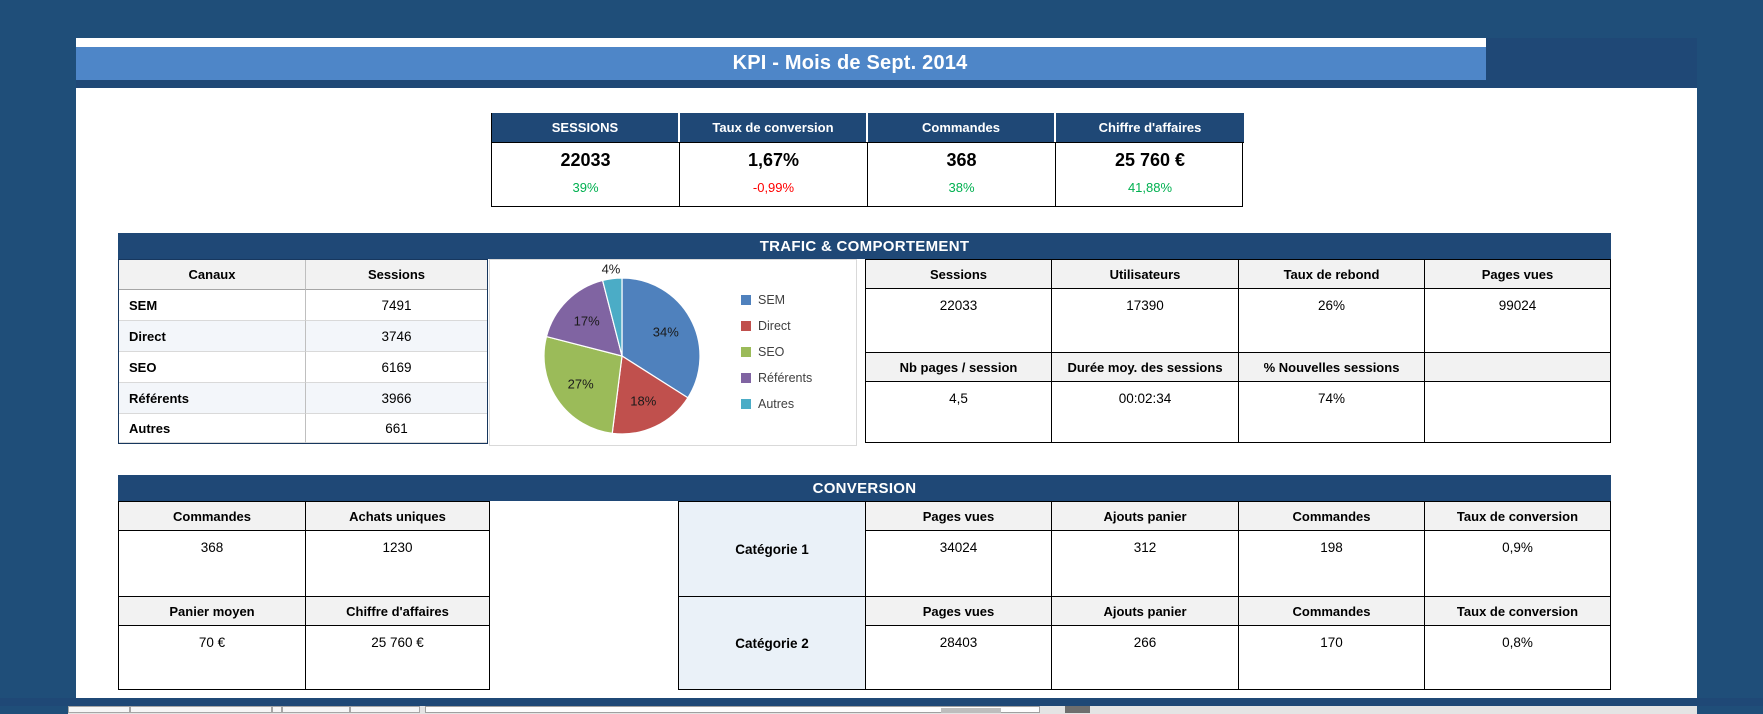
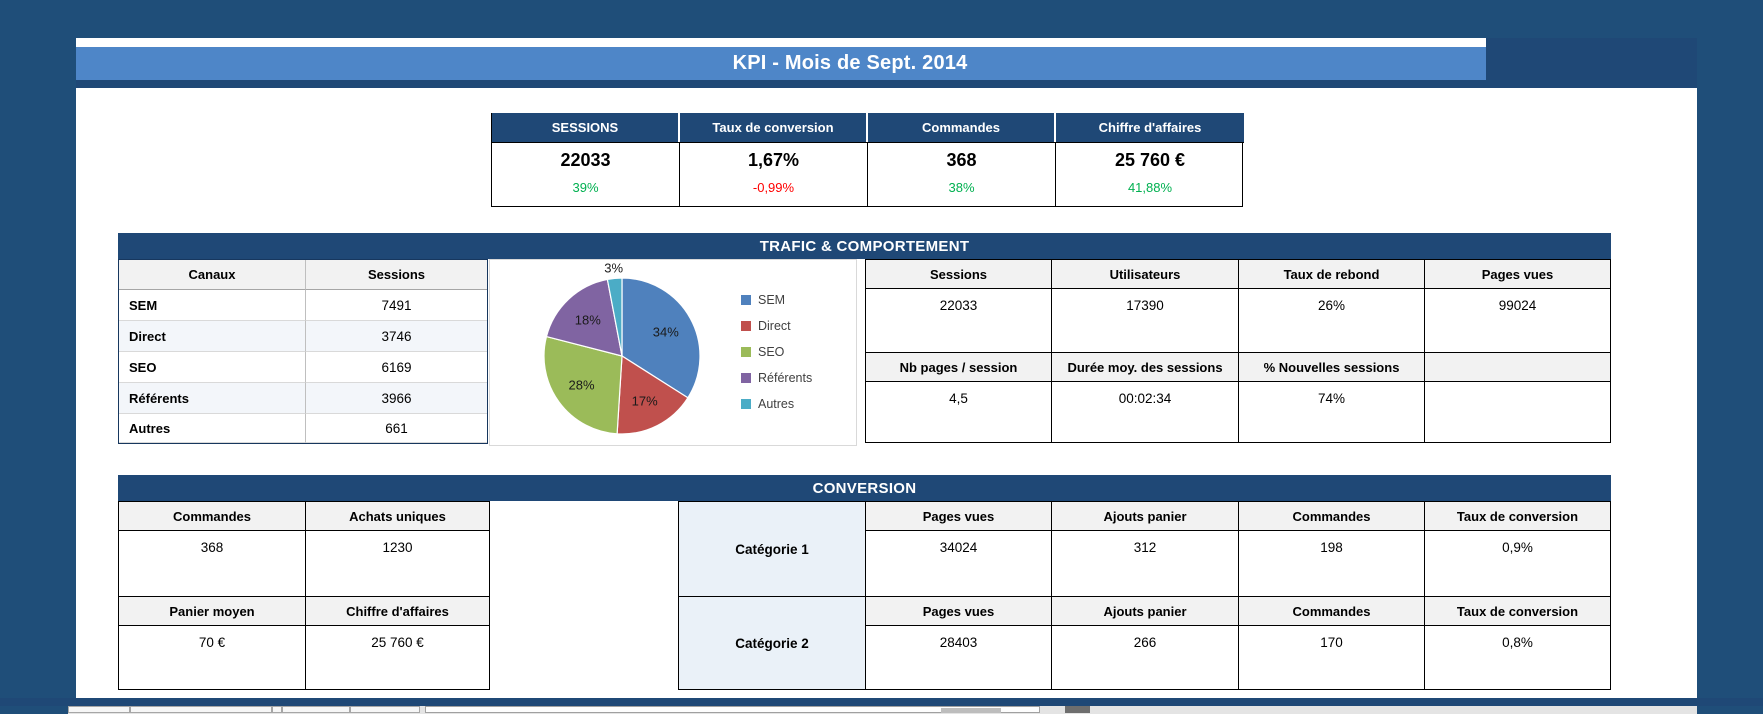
Direct: 18% -> 17%
SEO: 27% -> 28%
Référents: 17% -> 18%
Autres: 4% -> 3%
